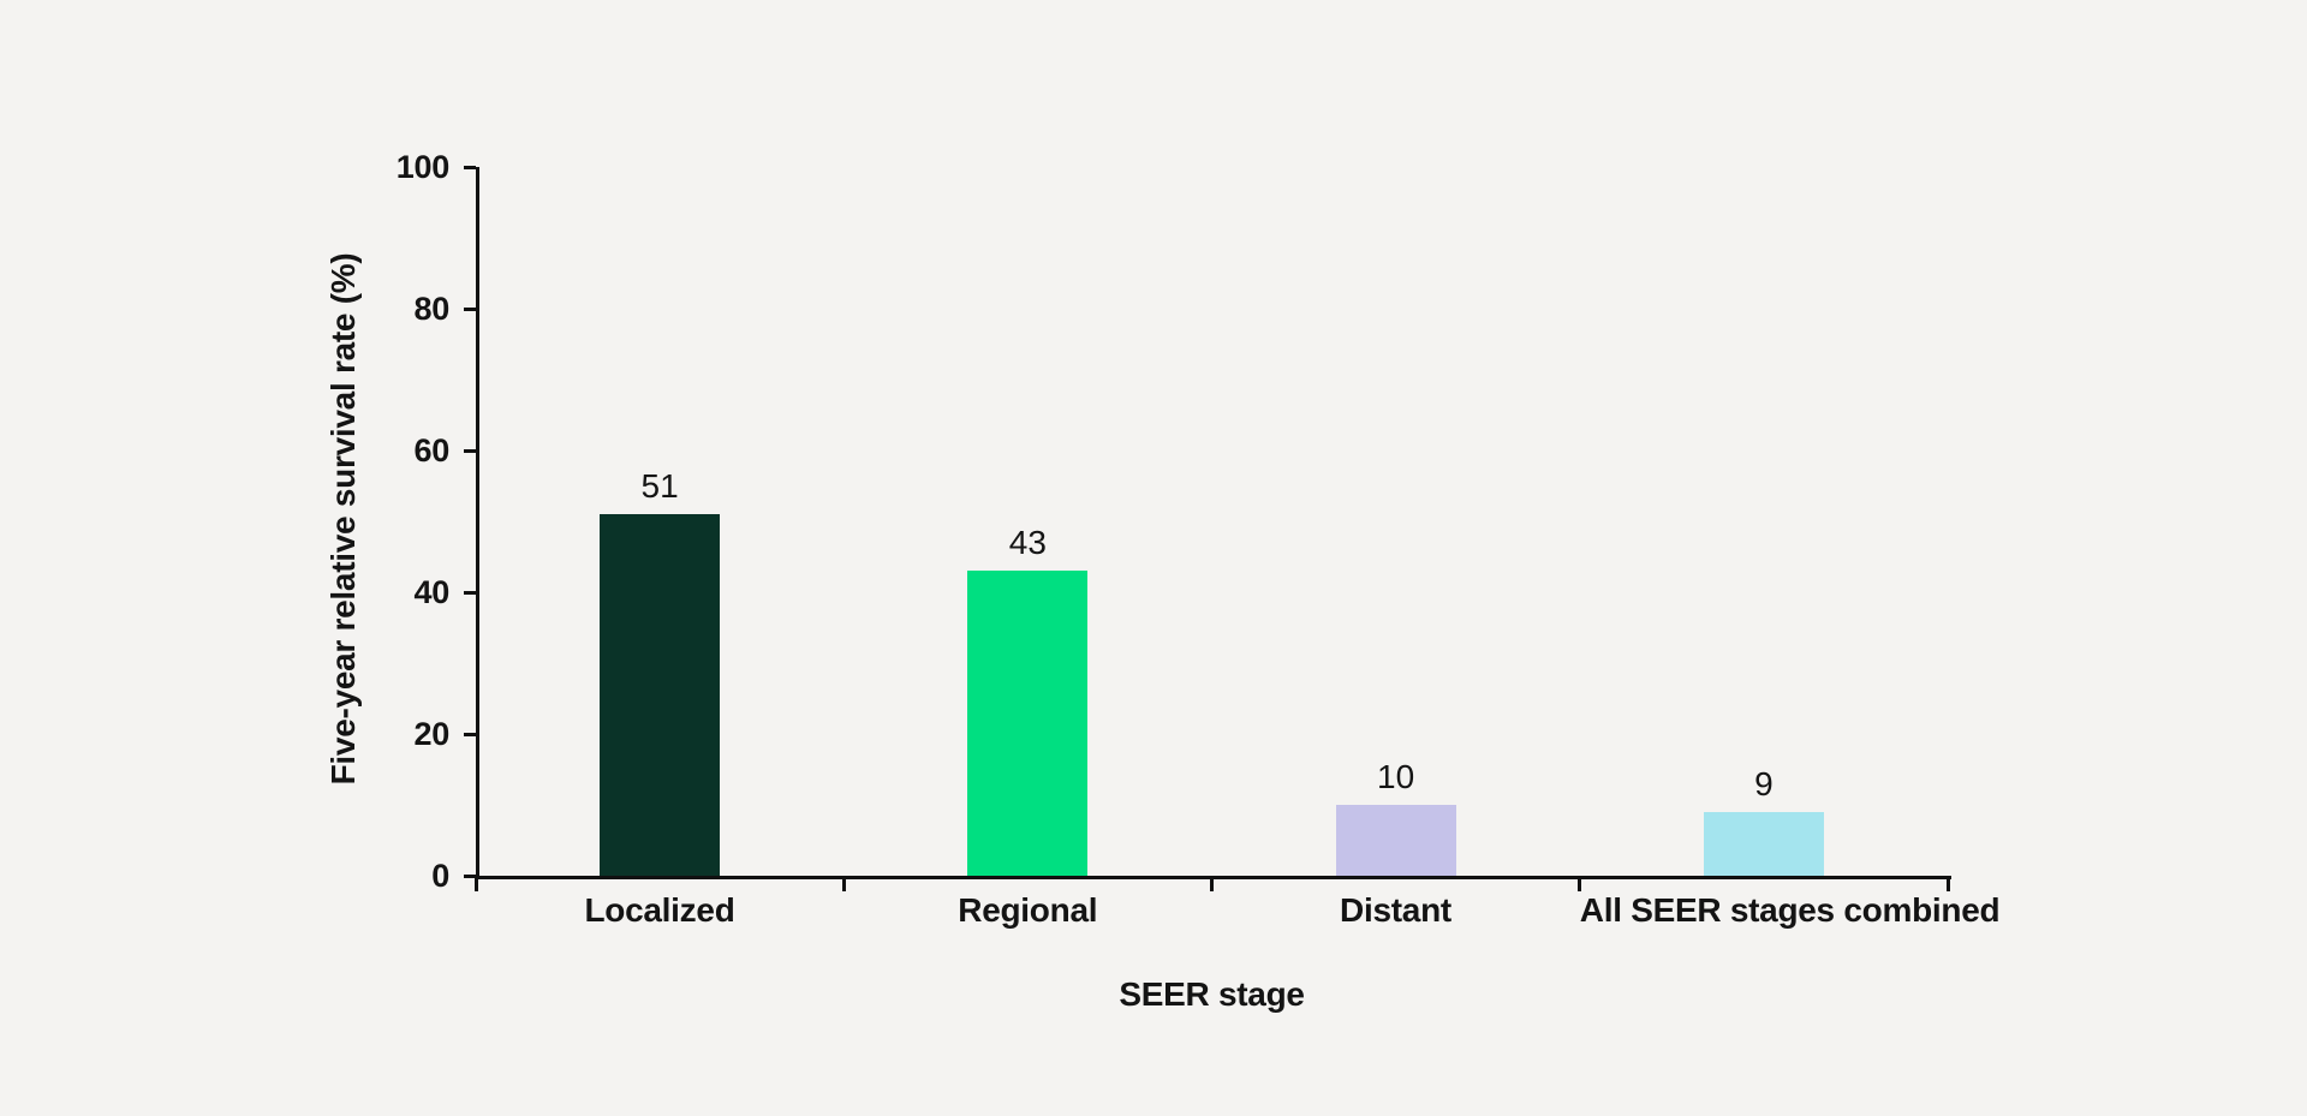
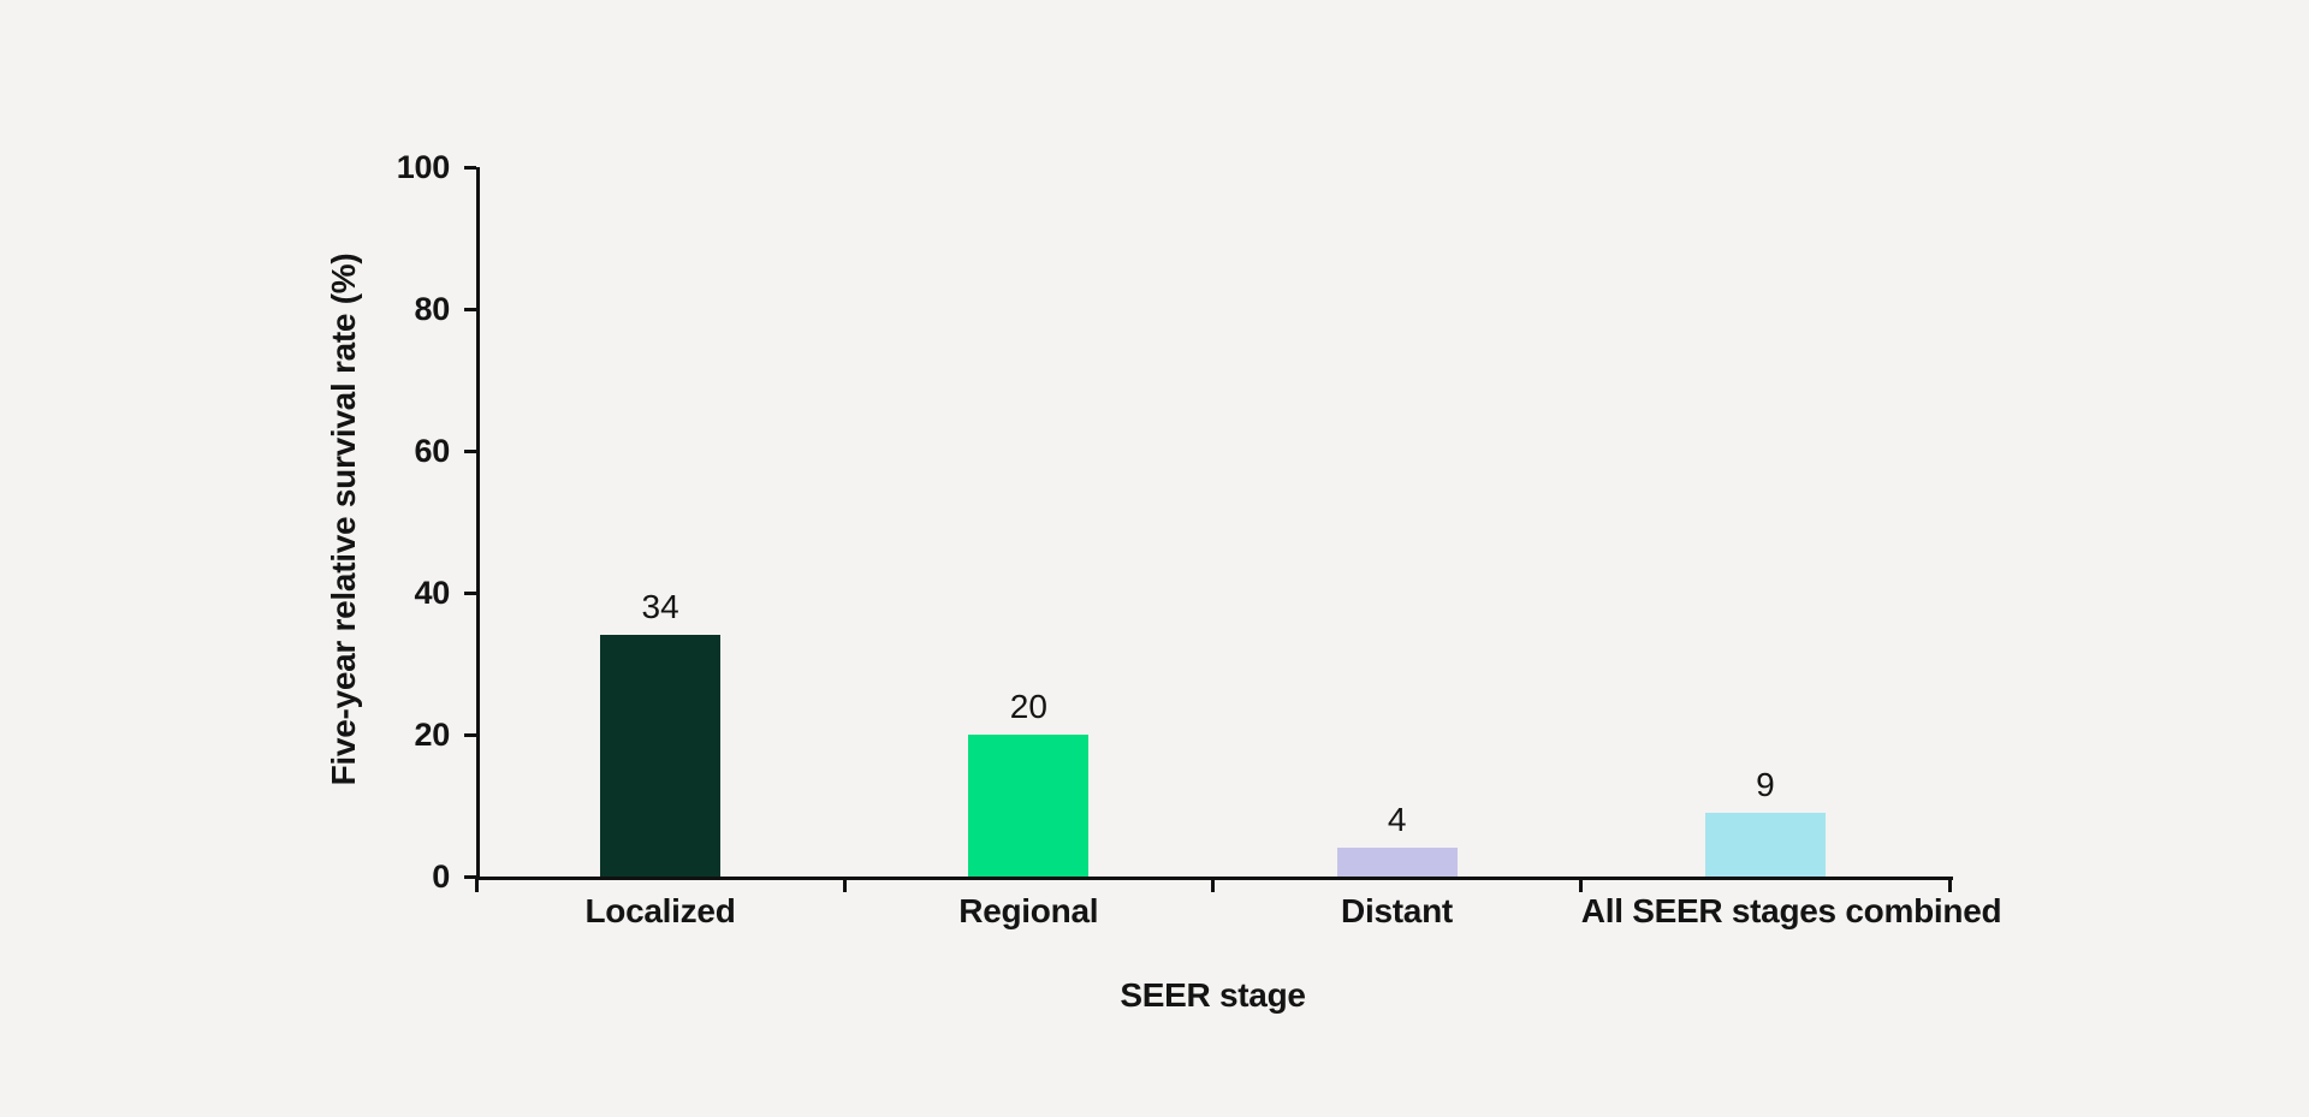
Localized: 51 -> 34
Regional: 43 -> 20
Distant: 10 -> 4
